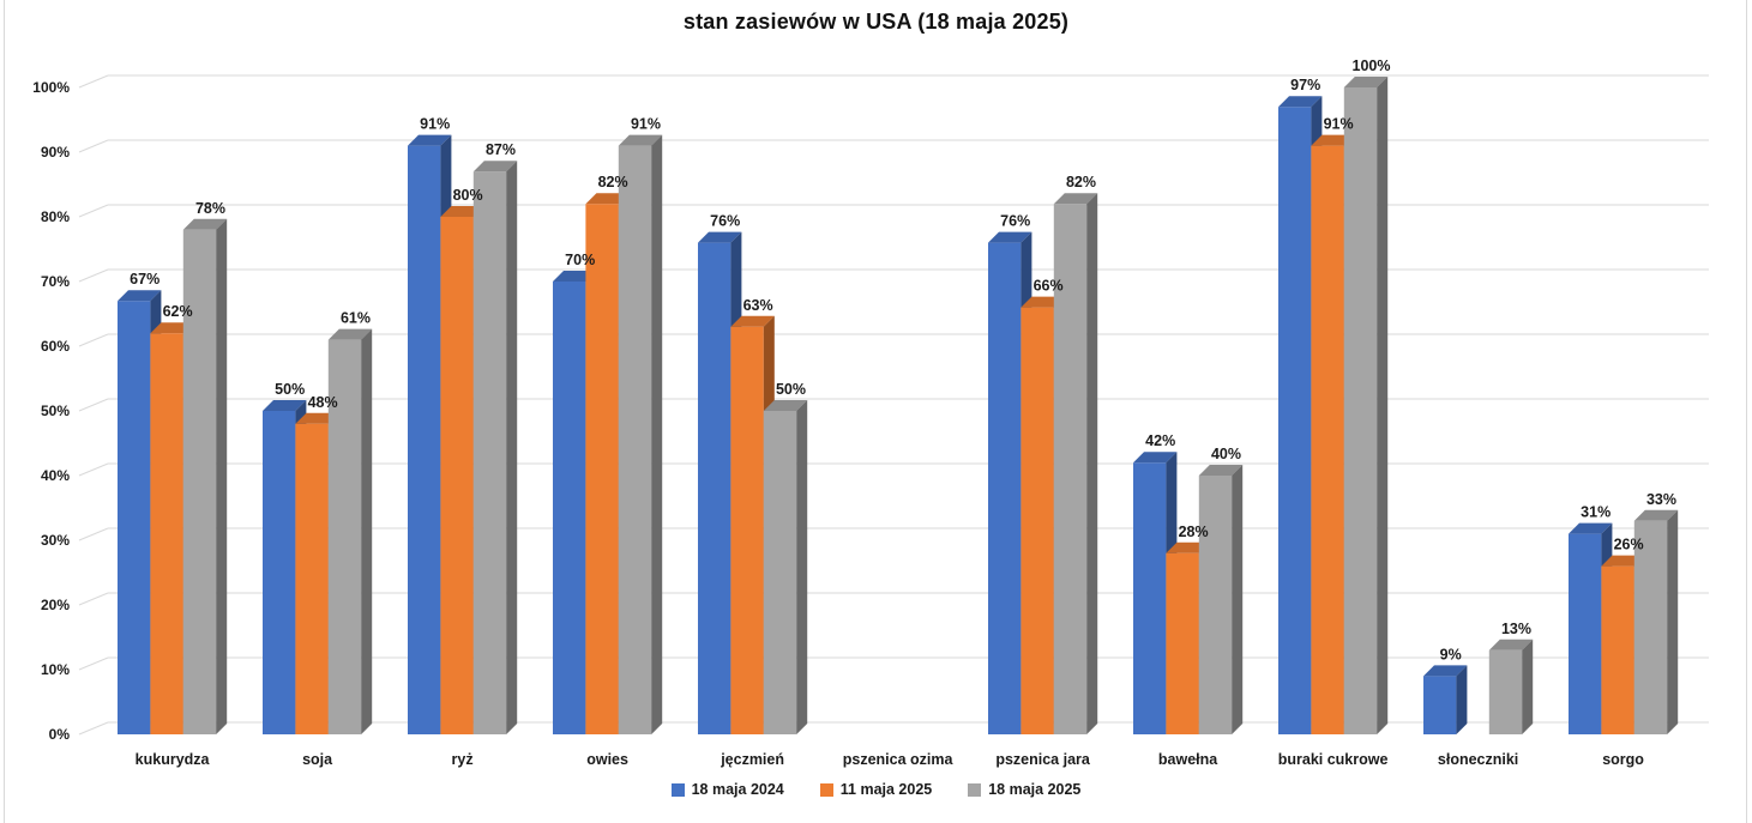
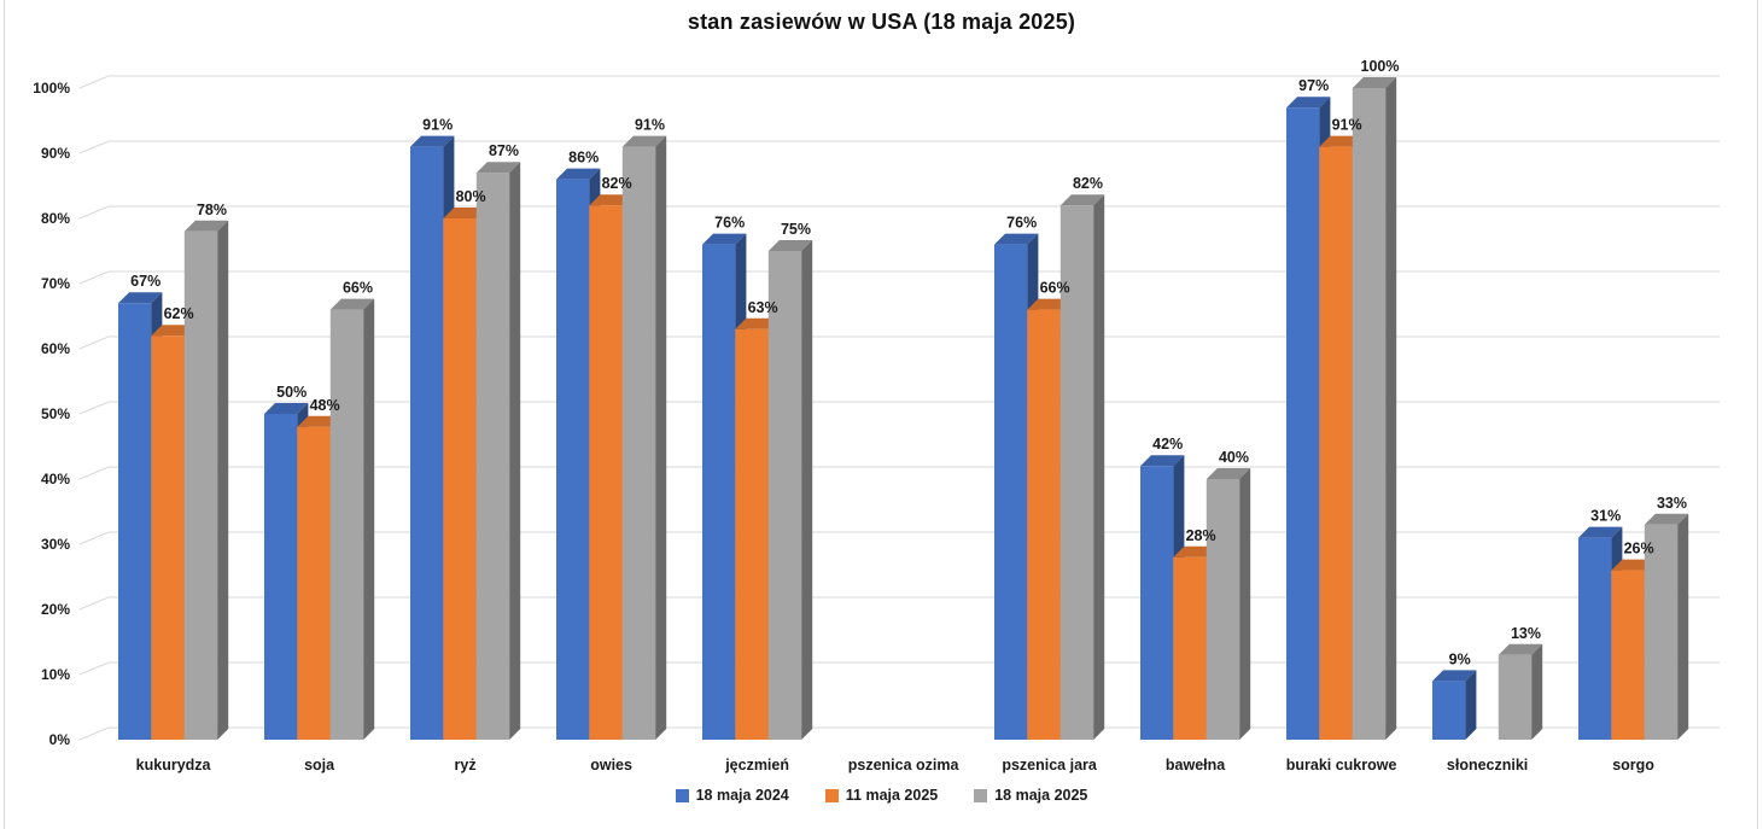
18 maja 2025/soja: 61% -> 66%
18 maja 2024/owies: 70% -> 86%
18 maja 2025/jęczmień: 50% -> 75%
